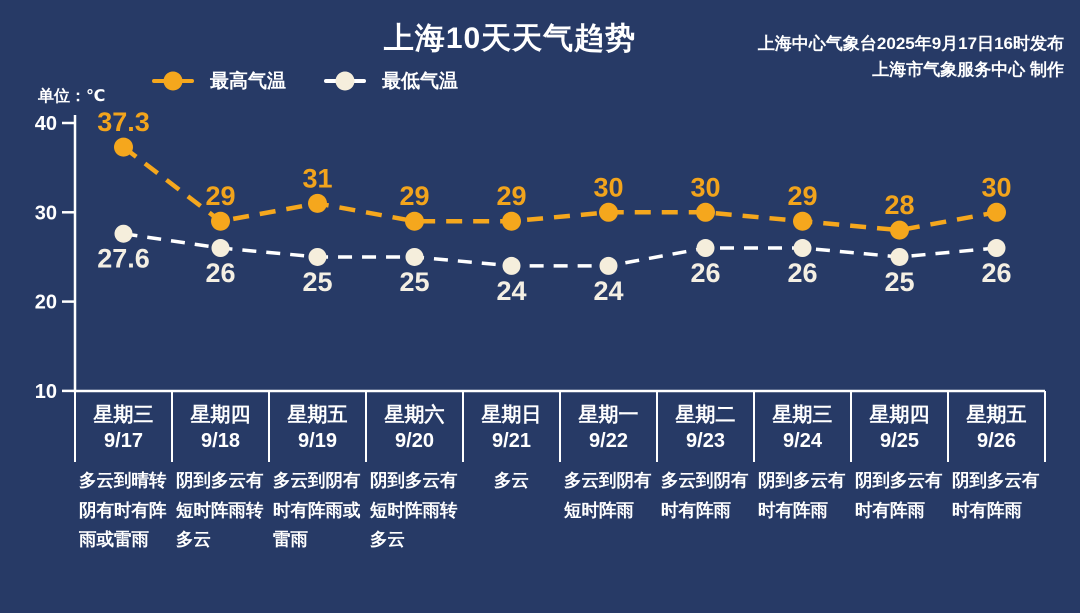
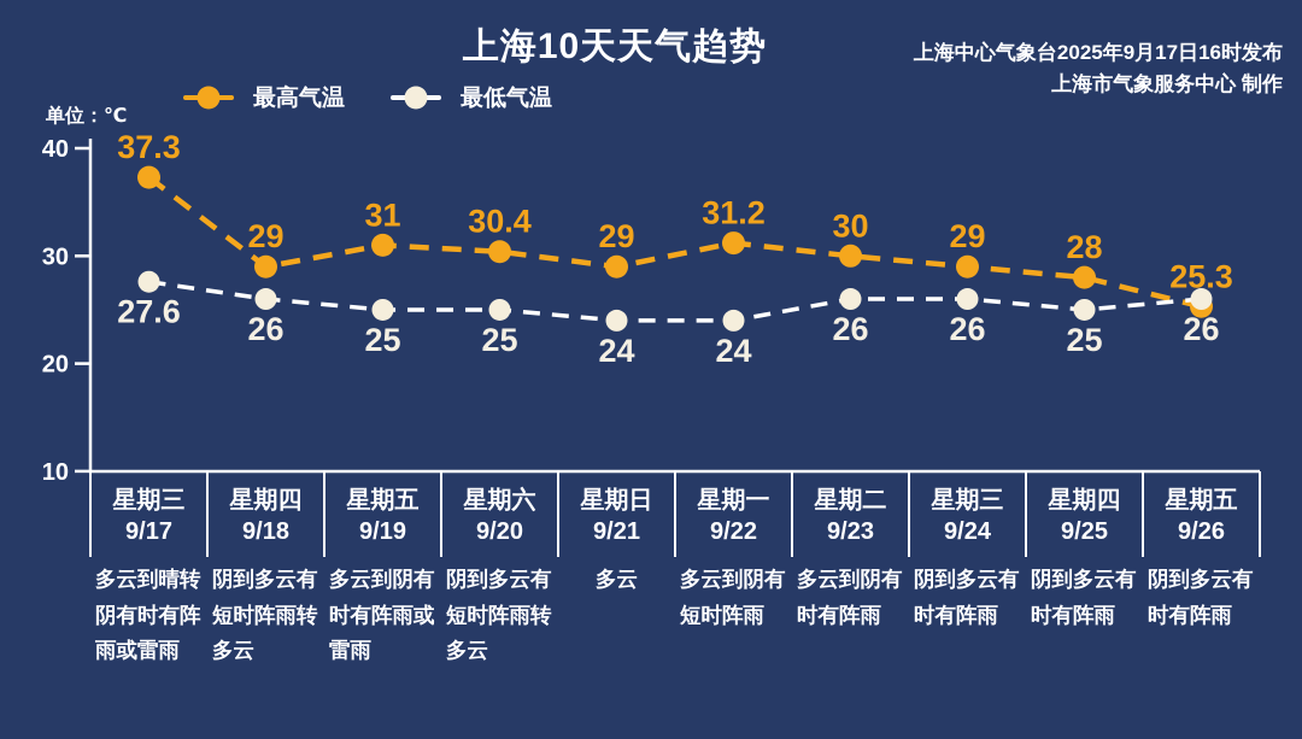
最高气温/9/20: 29 -> 30.4
最高气温/9/22: 30 -> 31.2
最高气温/9/26: 30 -> 25.3
